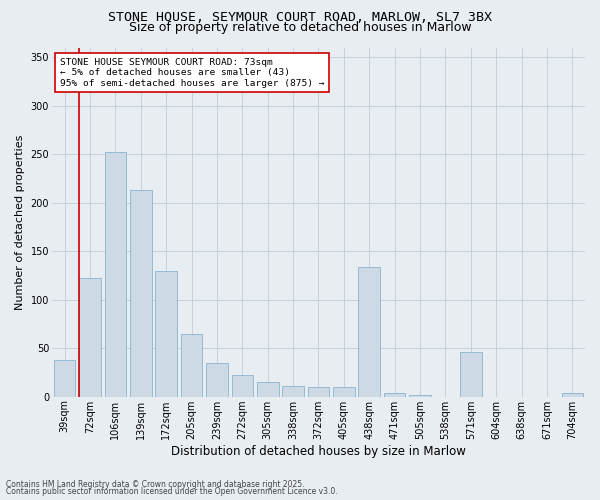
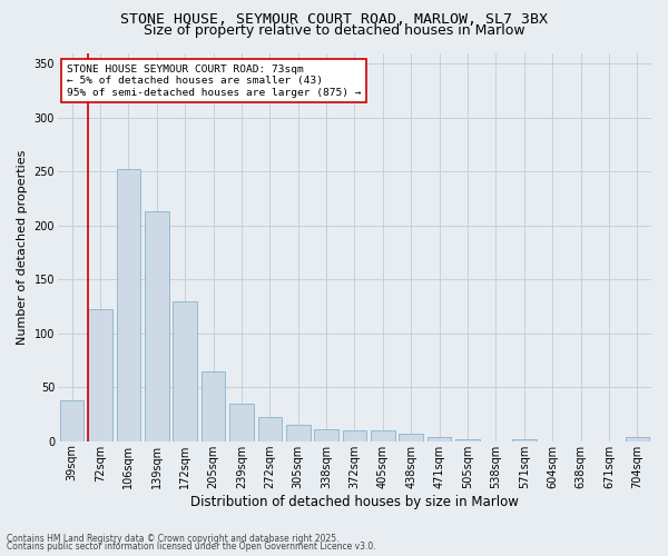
438sqm: 134 -> 7
571sqm: 46 -> 2
